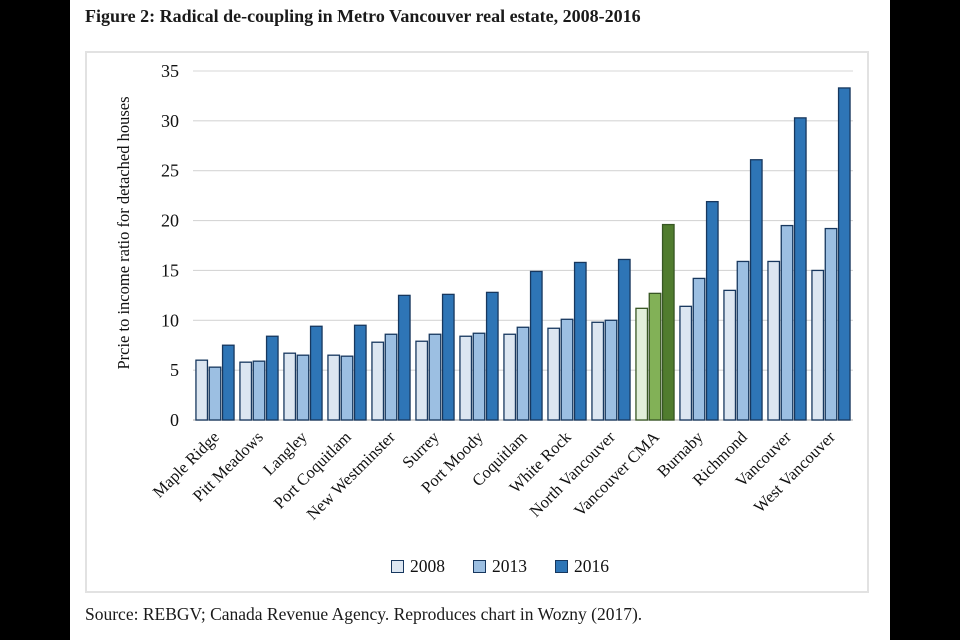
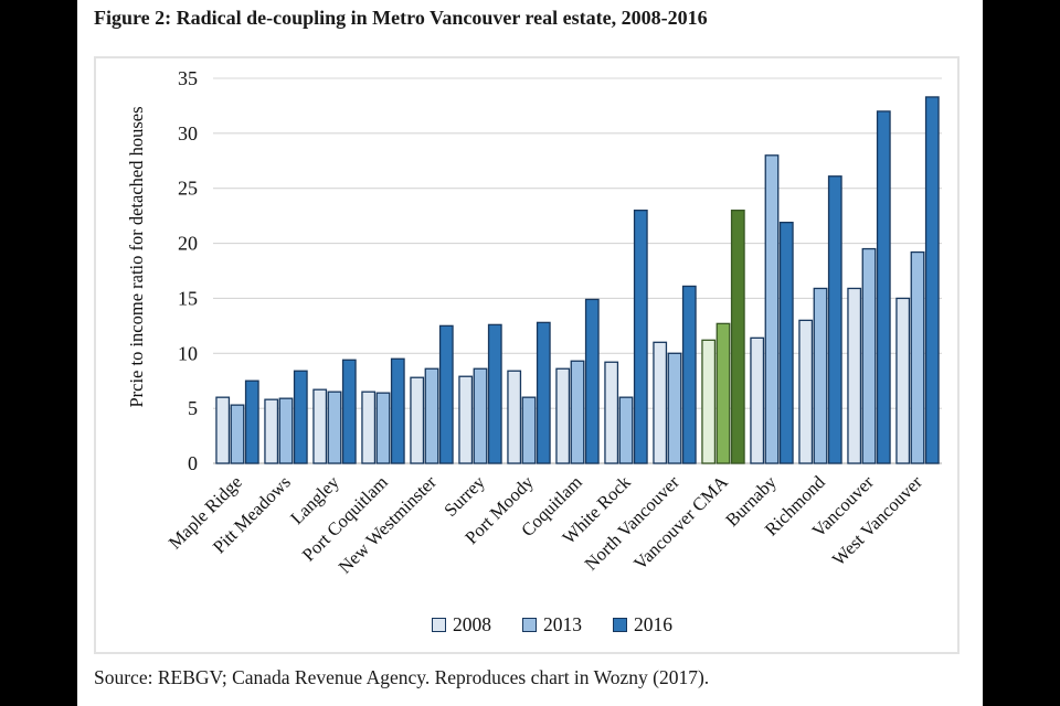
2013/Port Moody: 9 -> 6
2013/White Rock: 10 -> 6
2016/White Rock: 16 -> 23
2008/North Vancouver: 10 -> 11
2016/Vancouver CMA: 20 -> 23
2013/Burnaby: 14 -> 28
2016/Vancouver: 30 -> 32
